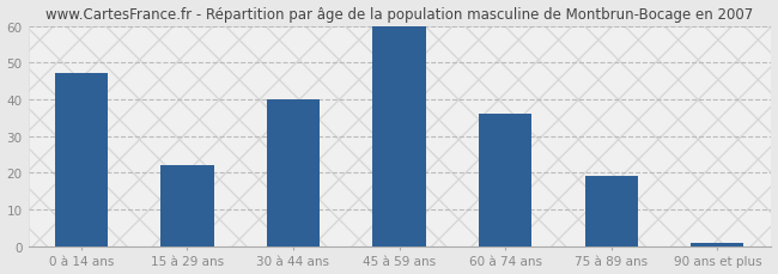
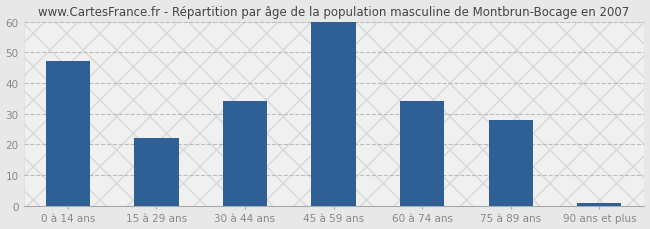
30 à 44 ans: 40 -> 34
60 à 74 ans: 36 -> 34
75 à 89 ans: 19 -> 28
